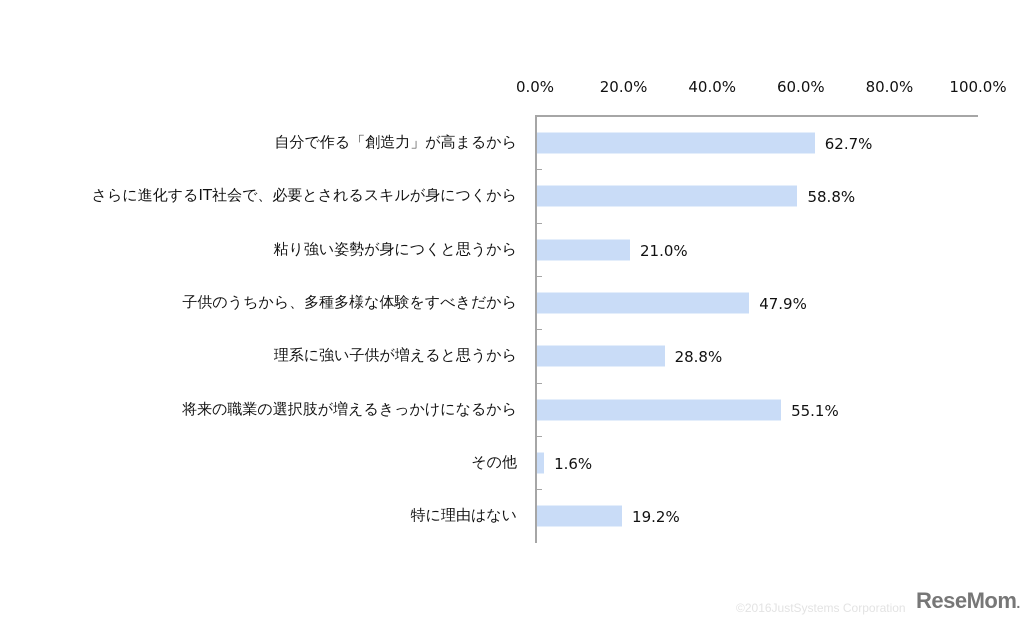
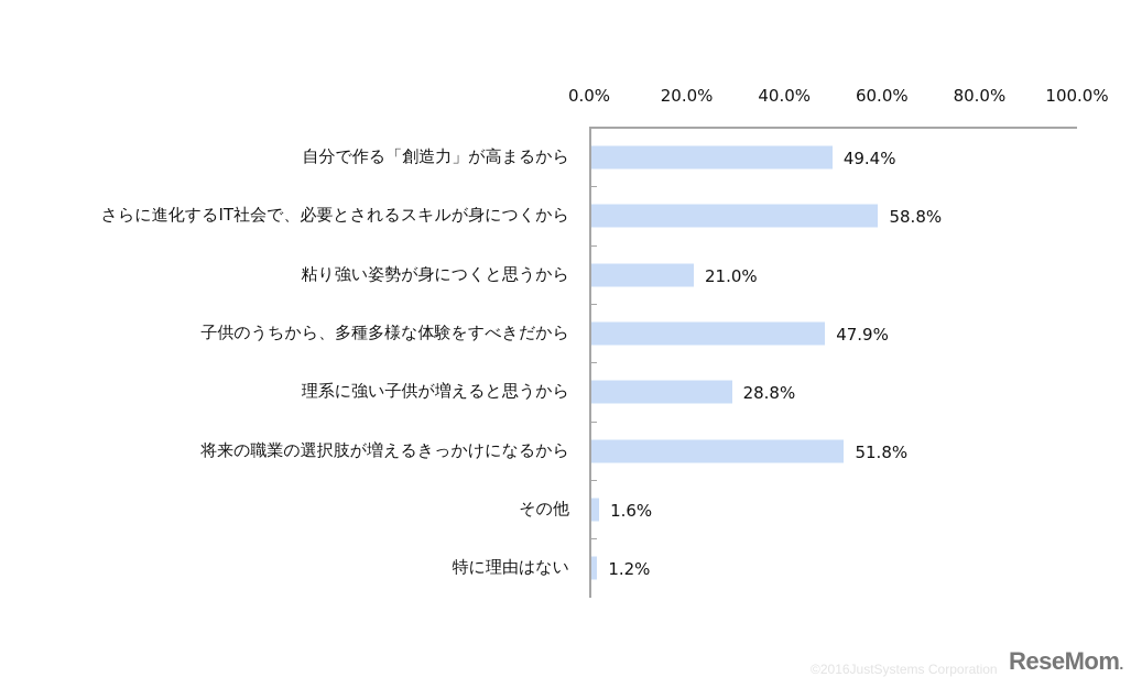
自分で作る「創造力」が高まるから: 62.7% -> 49.4%
将来の職業の選択肢が増えるきっかけになるから: 55.1% -> 51.8%
特に理由はない: 19.2% -> 1.2%
